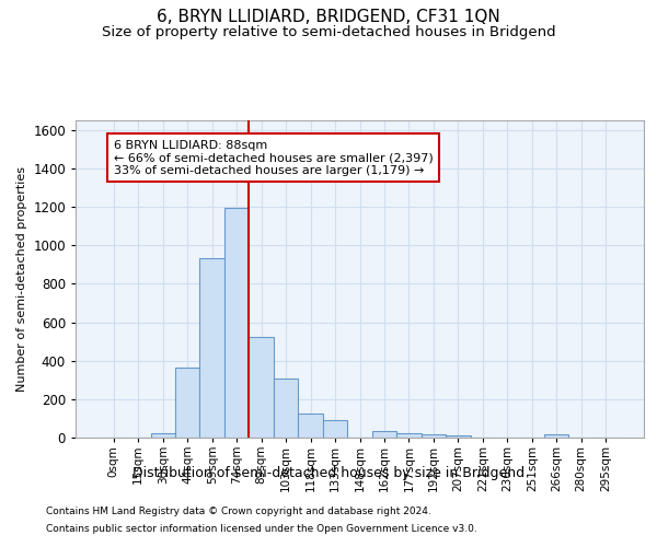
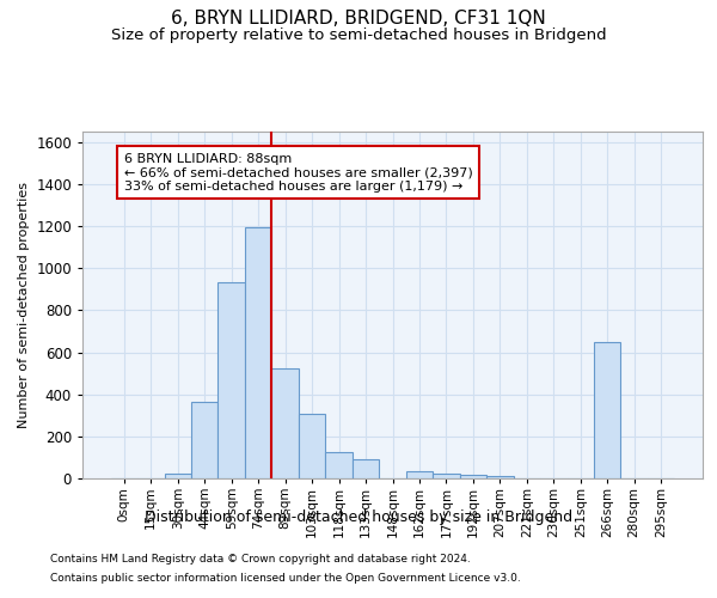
266sqm: 20 -> 650
